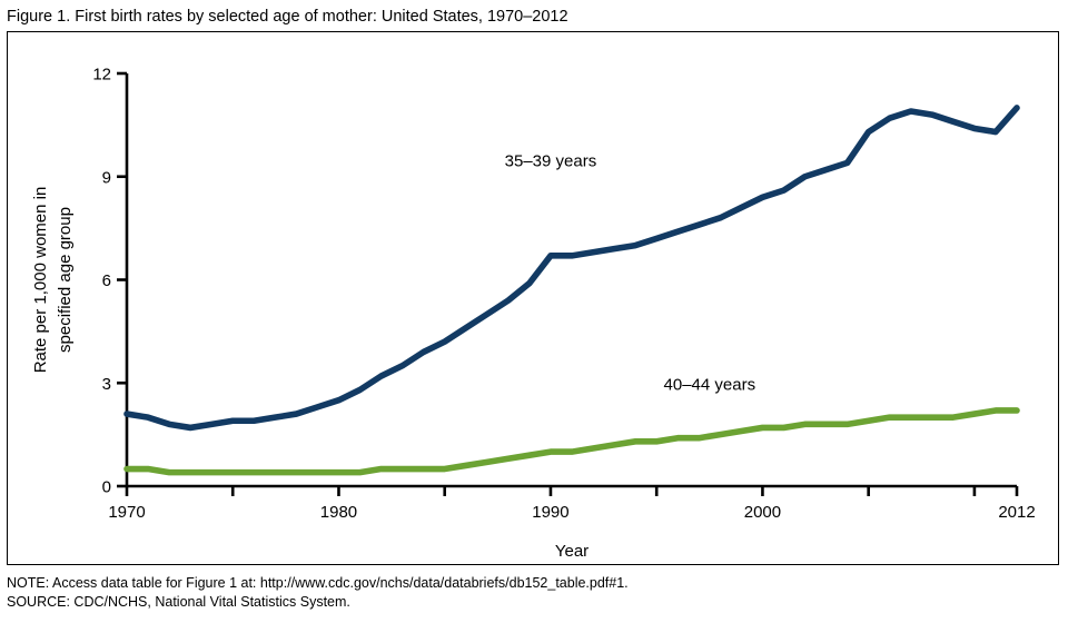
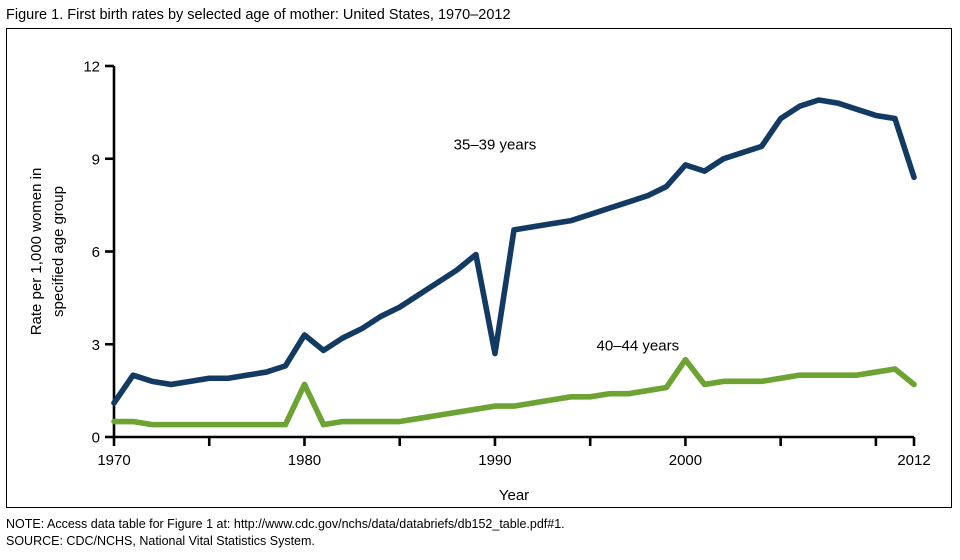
35–39 years/1970: 2.1 -> 1.1
35–39 years/1980: 2.5 -> 3.3
40–44 years/1980: 0.4 -> 1.7
35–39 years/1990: 6.7 -> 2.7
35–39 years/2000: 8.4 -> 8.8
40–44 years/2000: 1.7 -> 2.5
35–39 years/2012: 11.0 -> 8.4
40–44 years/2012: 2.2 -> 1.7
